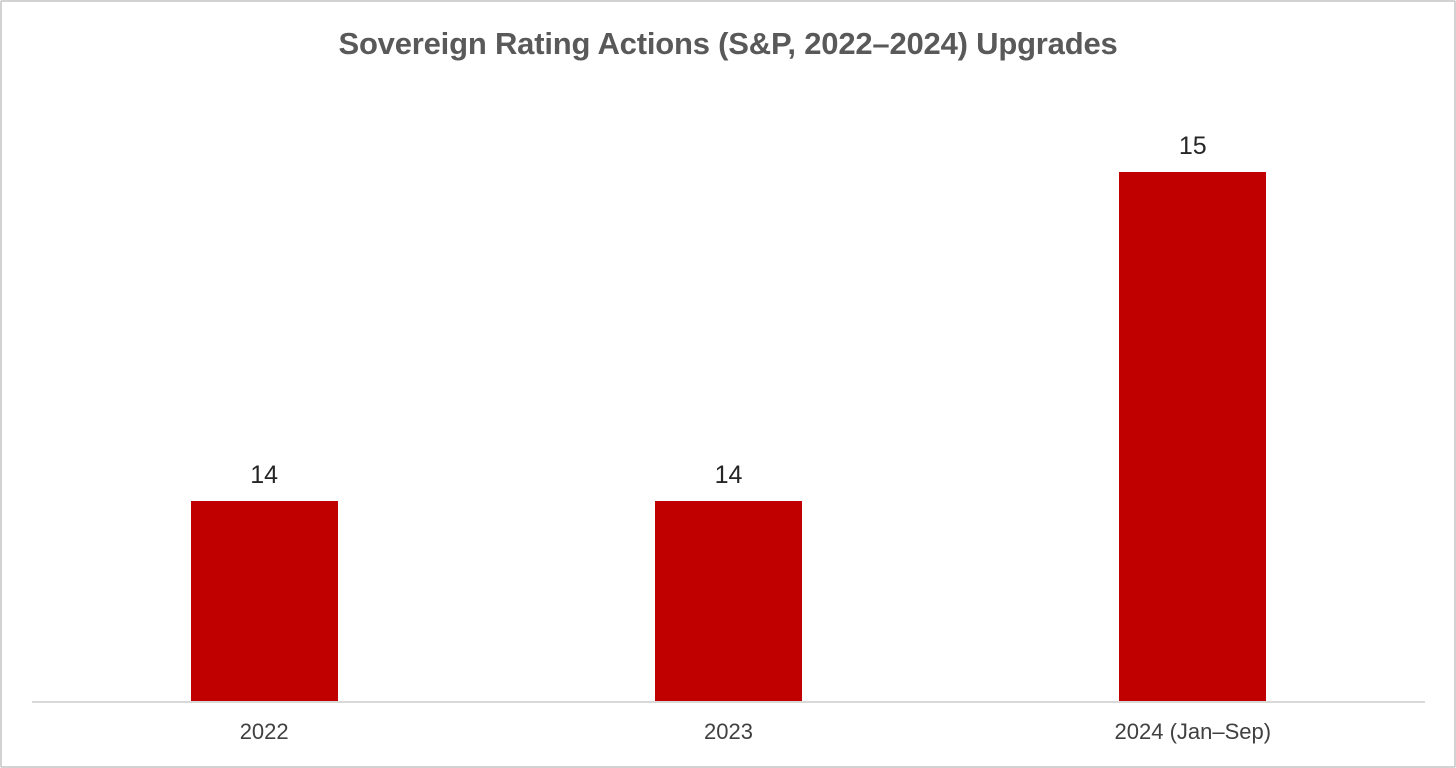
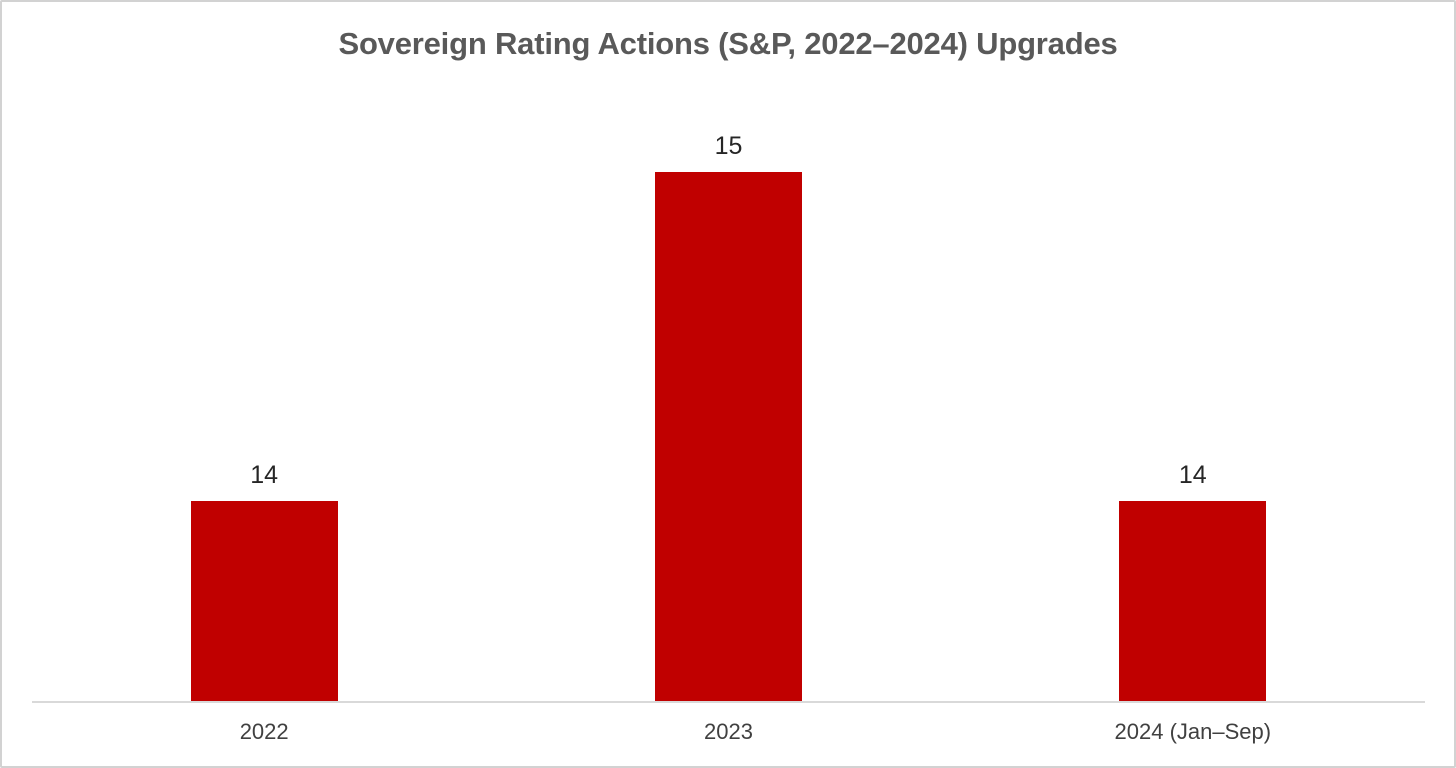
2023: 14 -> 15
2024 (Jan–Sep): 15 -> 14
